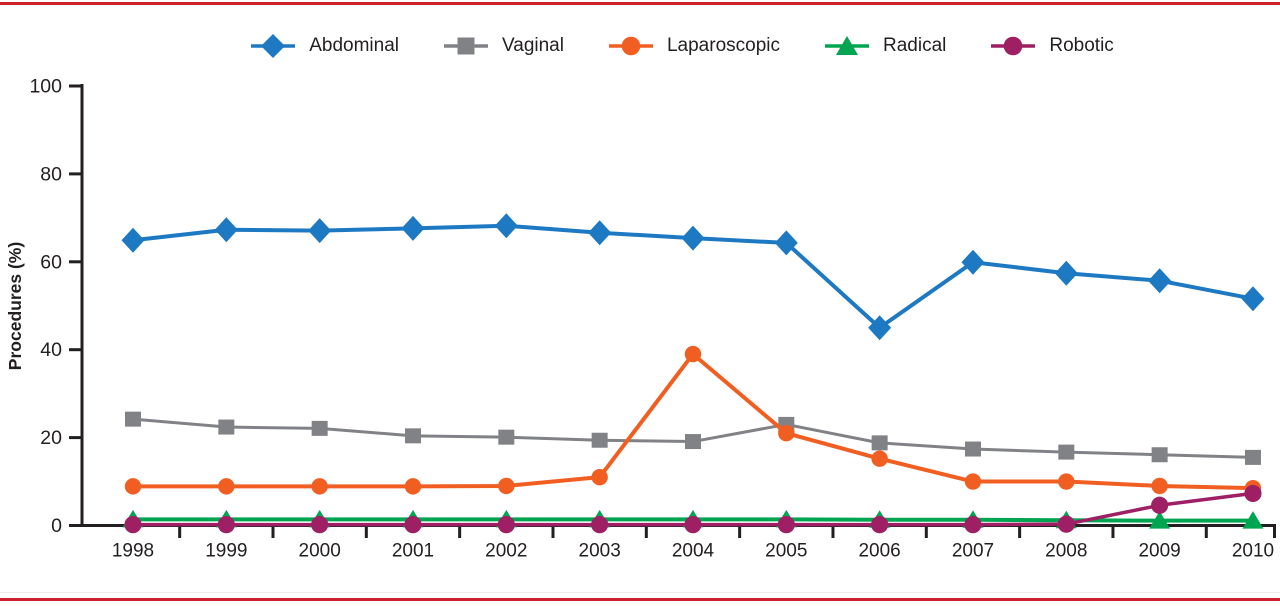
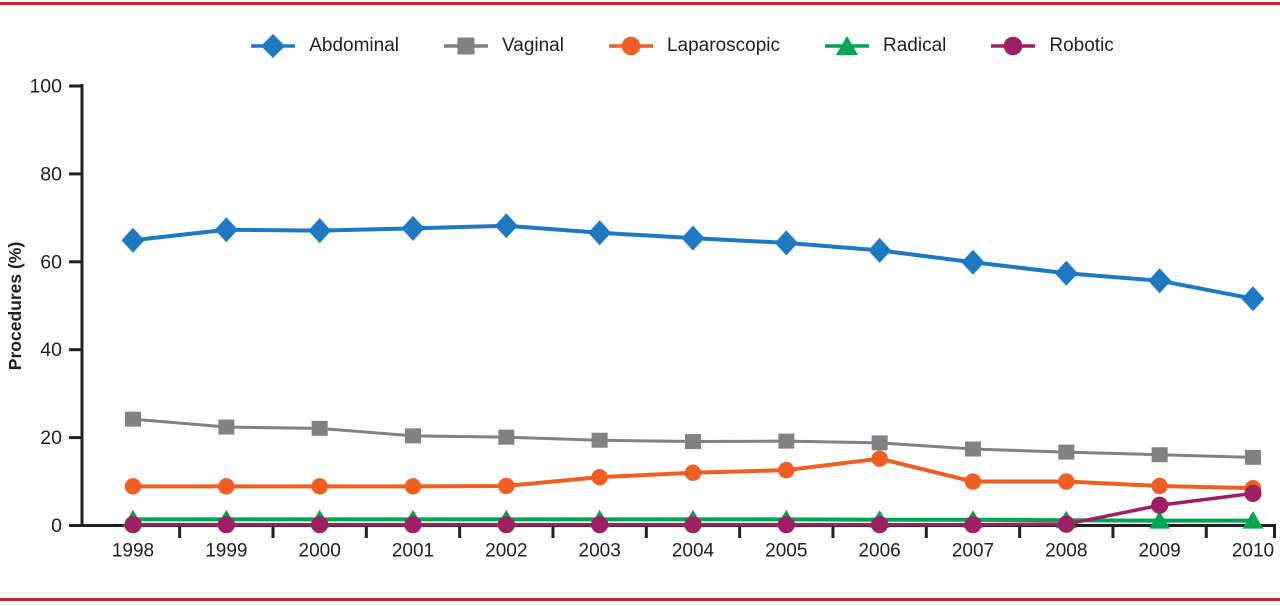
Laparoscopic/2004: 39 -> 12
Vaginal/2005: 23 -> 19
Laparoscopic/2005: 21 -> 13
Abdominal/2006: 45 -> 63
